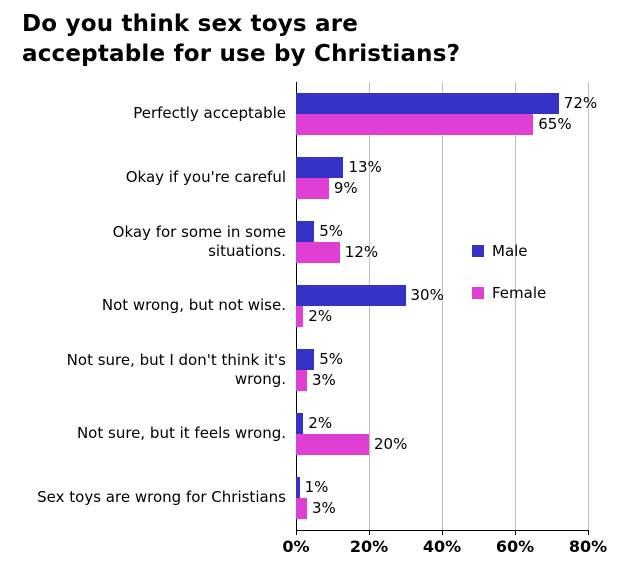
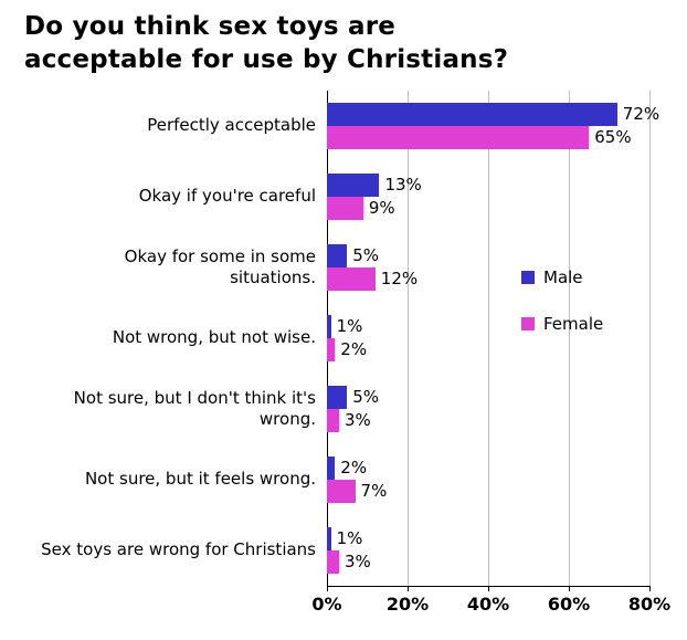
Male/Not wrong, but not wise.: 30% -> 1%
Female/Not sure, but it feels wrong.: 20% -> 7%
